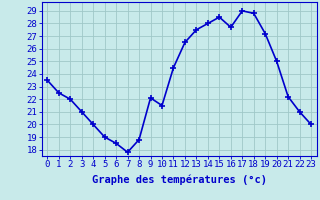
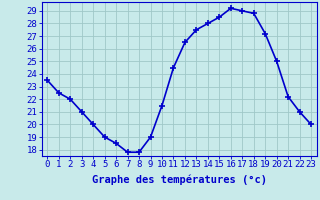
8: 18.8 -> 17.8
9: 22.1 -> 19.0
16: 27.7 -> 29.2
